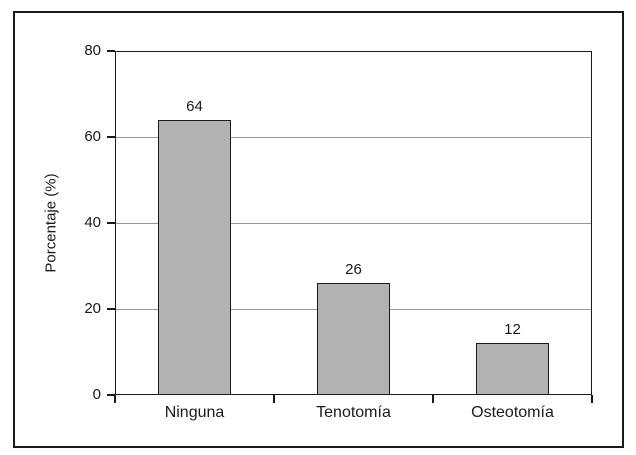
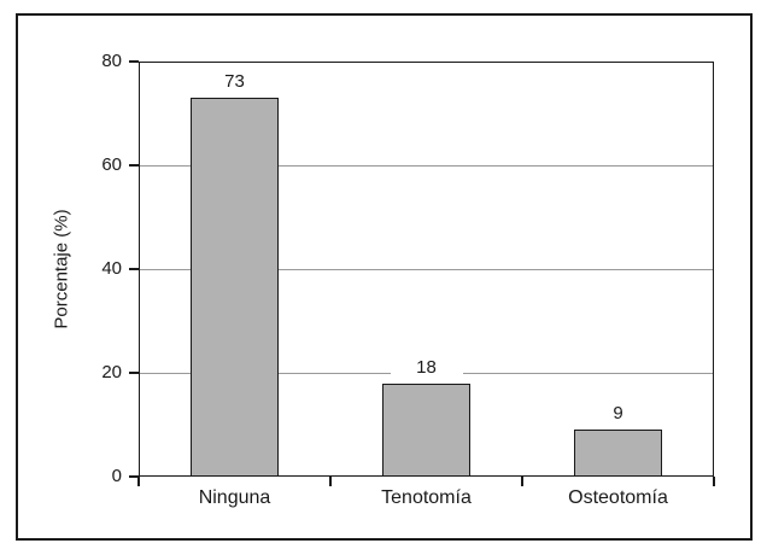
Ninguna: 64 -> 73
Tenotomía: 26 -> 18
Osteotomía: 12 -> 9
